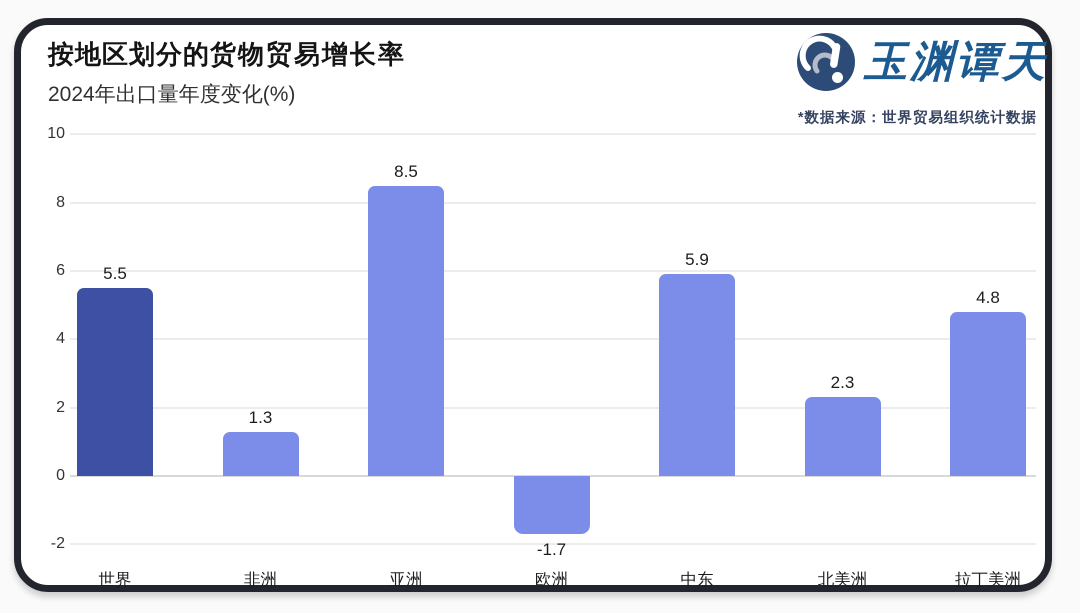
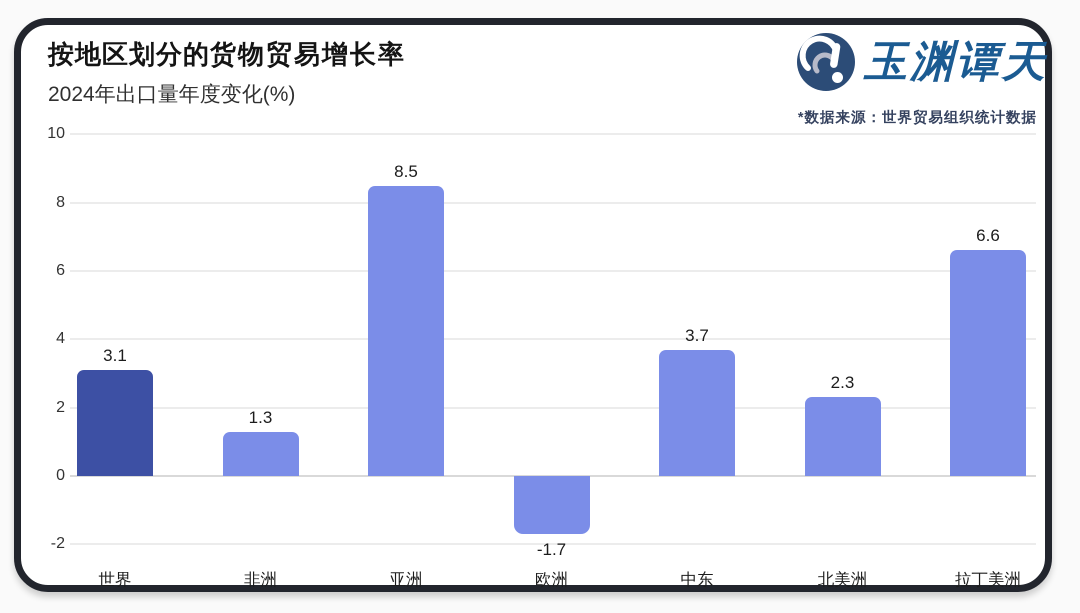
世界: 5.5 -> 3.1
中东: 5.9 -> 3.7
拉丁美洲: 4.8 -> 6.6
